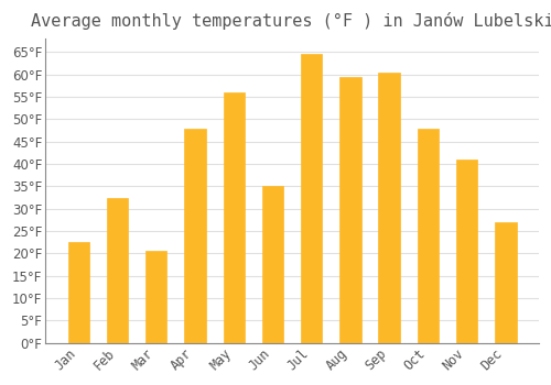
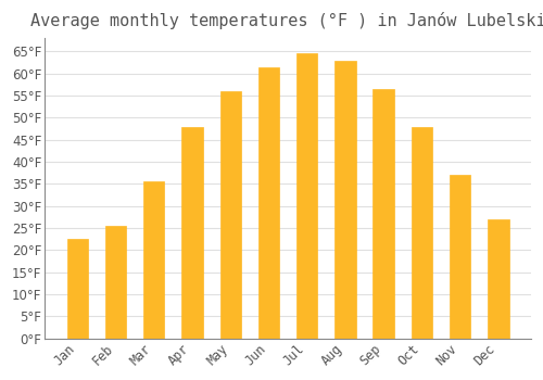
Feb: 32.5°F -> 25.5°F
Mar: 20.5°F -> 35.5°F
Jun: 35.0°F -> 61.5°F
Aug: 59.5°F -> 63.0°F
Sep: 60.5°F -> 56.5°F
Nov: 41.0°F -> 37.0°F
